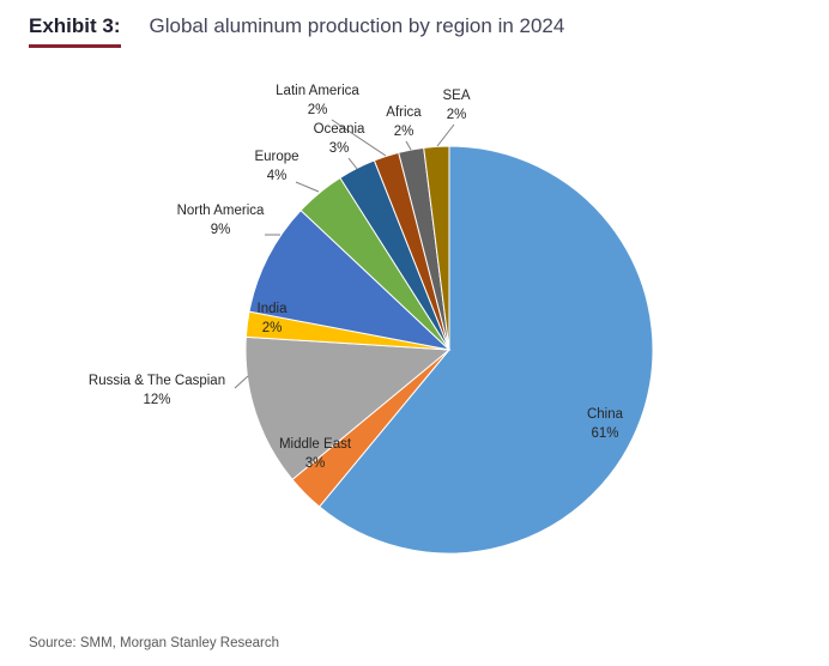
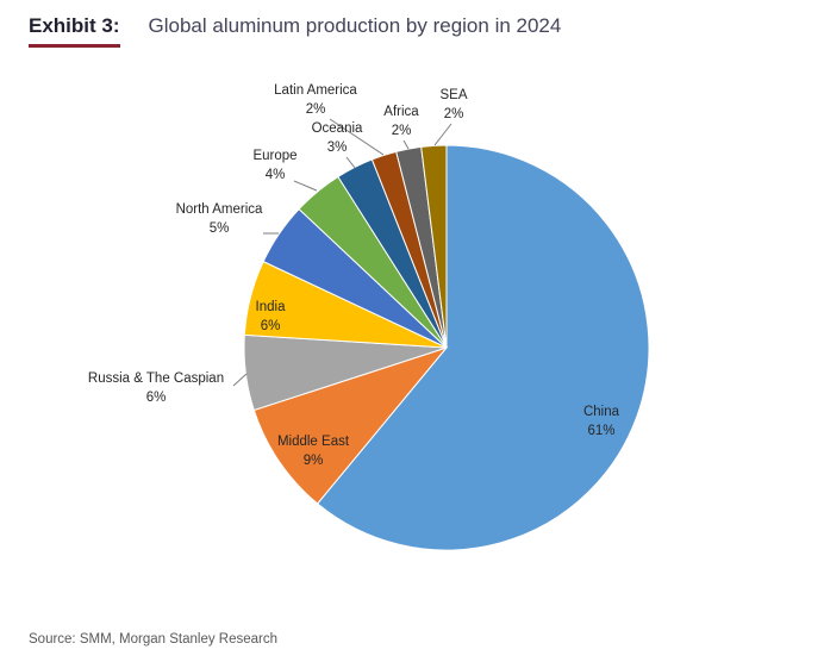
Middle East: 3% -> 9%
Russia & The Caspian: 12% -> 6%
India: 2% -> 6%
North America: 9% -> 5%
